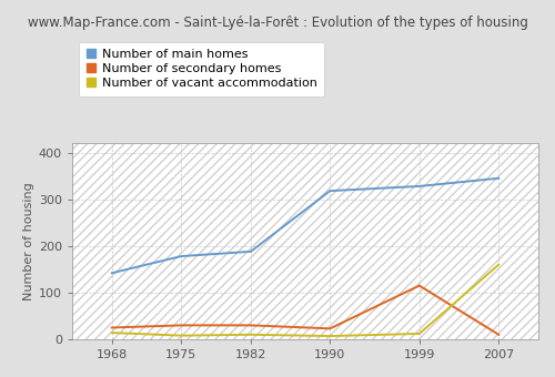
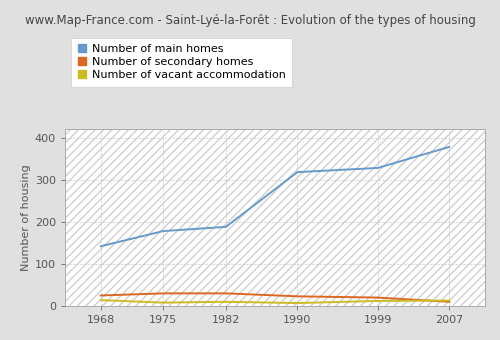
Number of secondary homes/1999: 115 -> 20
Number of main homes/2007: 345 -> 378
Number of vacant accommodation/2007: 160 -> 13
